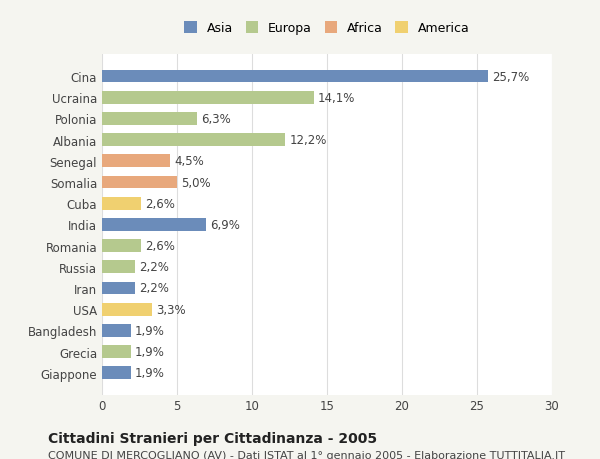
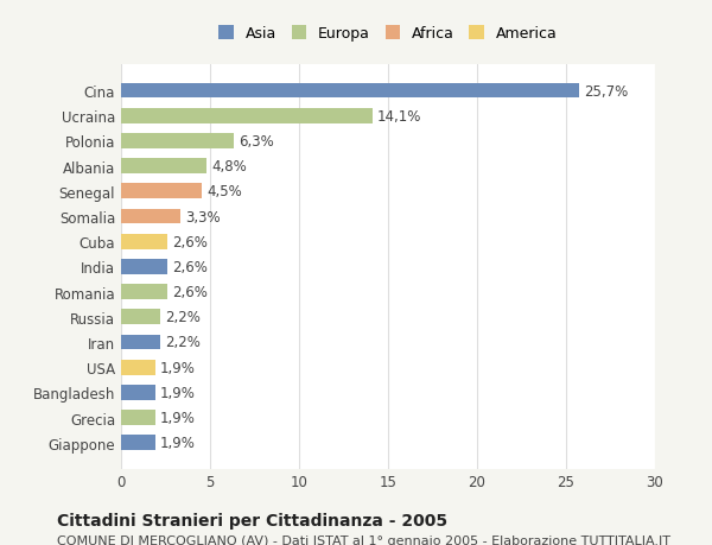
Albania: 12,2% -> 4,8%
Somalia: 5,0% -> 3,3%
India: 6,9% -> 2,6%
USA: 3,3% -> 1,9%
